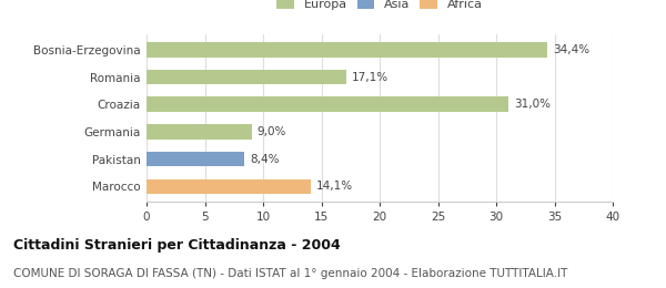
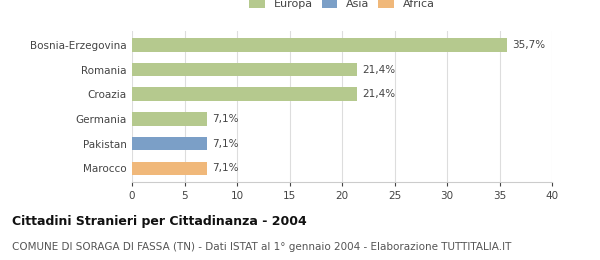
Bosnia-Erzegovina: 34,4% -> 35,7%
Romania: 17,1% -> 21,4%
Croazia: 31,0% -> 21,4%
Germania: 9,0% -> 7,1%
Pakistan: 8,4% -> 7,1%
Marocco: 14,1% -> 7,1%
